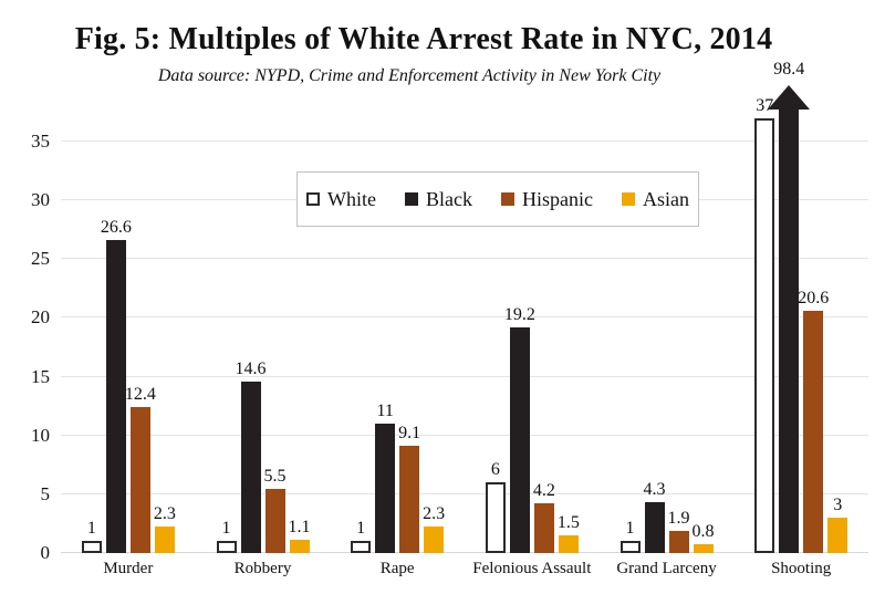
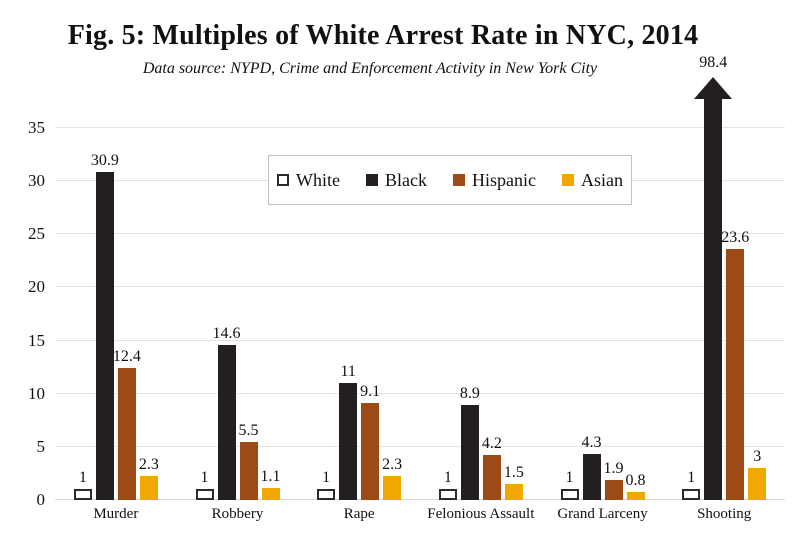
Black/Murder: 26.6 -> 30.9
White/Felonious Assault: 6 -> 1
Black/Felonious Assault: 19.2 -> 8.9
White/Shooting: 37 -> 1
Hispanic/Shooting: 20.6 -> 23.6
